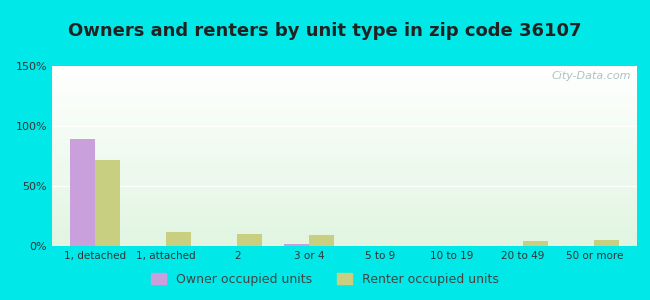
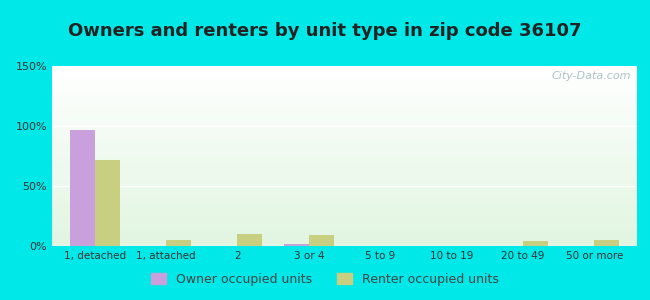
Owner occupied units/1, detached: 89% -> 97%
Renter occupied units/1, attached: 12% -> 5%
